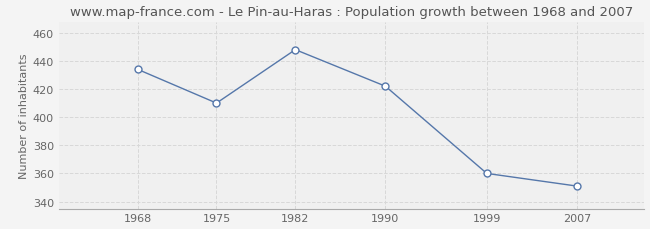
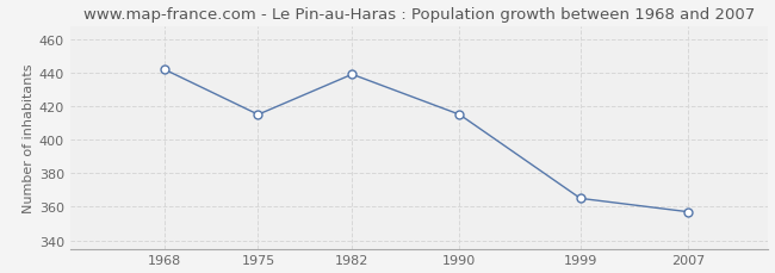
1968: 434 -> 442
1975: 410 -> 415
1982: 448 -> 439
1990: 422 -> 415
1999: 360 -> 365
2007: 351 -> 357
